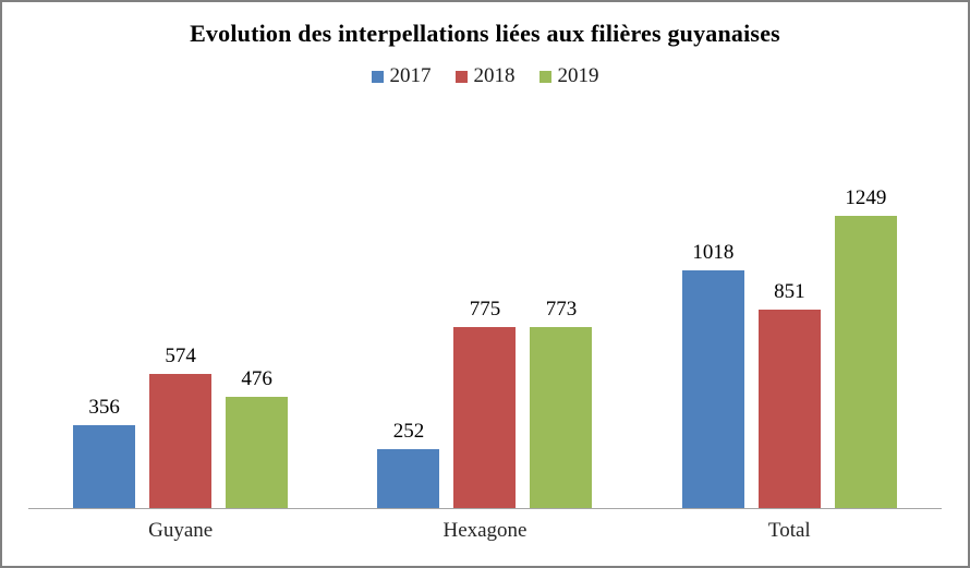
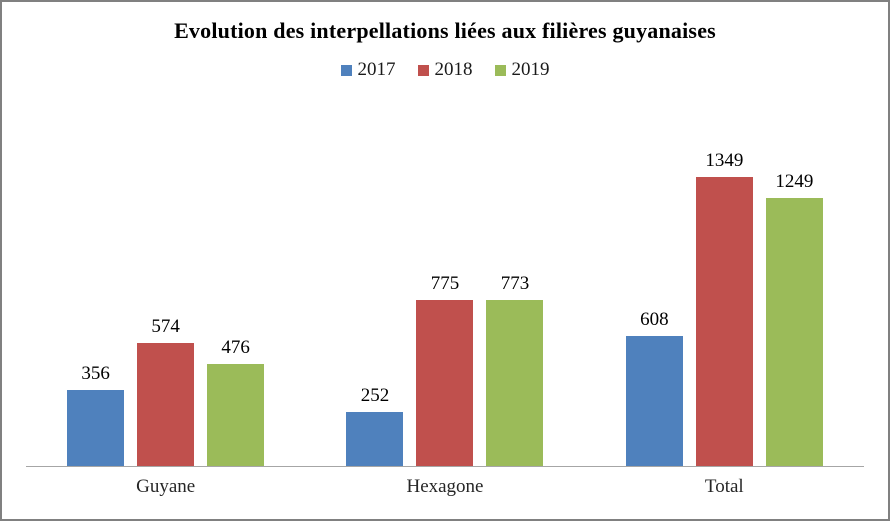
2017/Total: 1018 -> 608
2018/Total: 851 -> 1349
